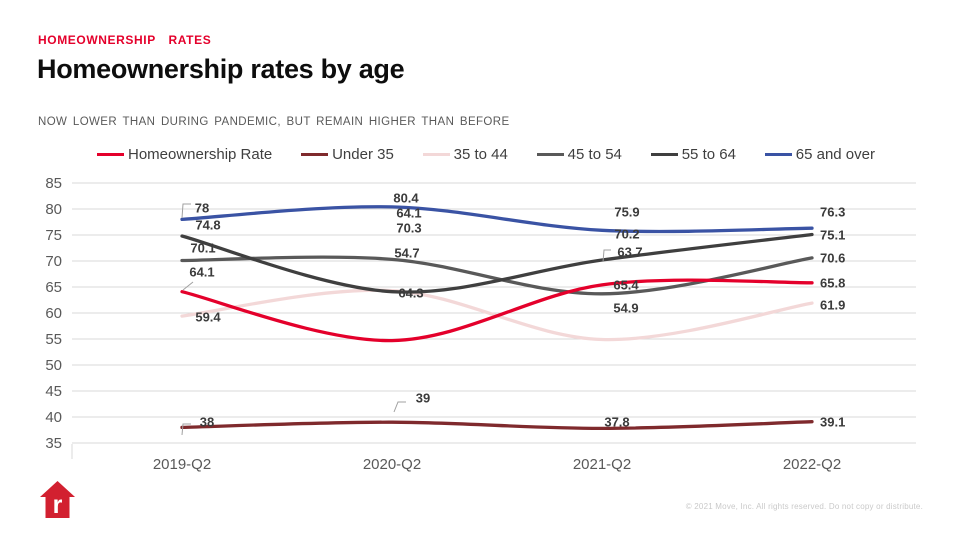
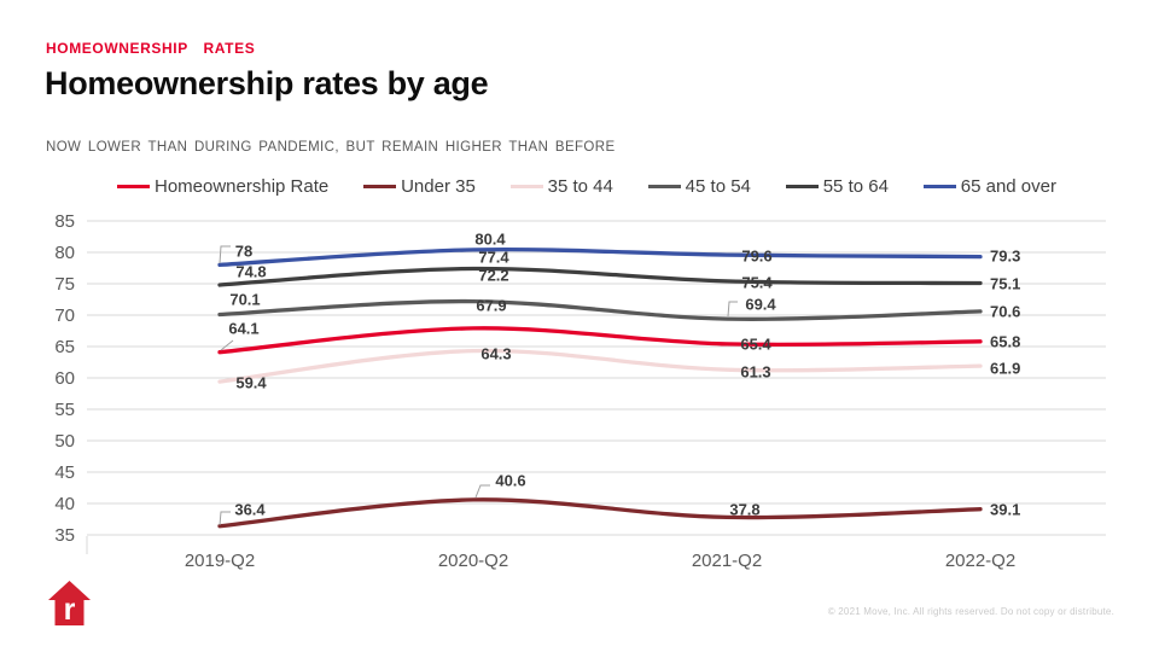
Under 35/2019-Q2: 38 -> 36.4
Homeownership Rate/2020-Q2: 54.7 -> 67.9
Under 35/2020-Q2: 39 -> 40.6
45 to 54/2020-Q2: 70.3 -> 72.2
55 to 64/2020-Q2: 64.1 -> 77.4
35 to 44/2021-Q2: 54.9 -> 61.3
45 to 54/2021-Q2: 63.7 -> 69.4
55 to 64/2021-Q2: 70.2 -> 75.4
65 and over/2021-Q2: 75.9 -> 79.6
65 and over/2022-Q2: 76.3 -> 79.3
